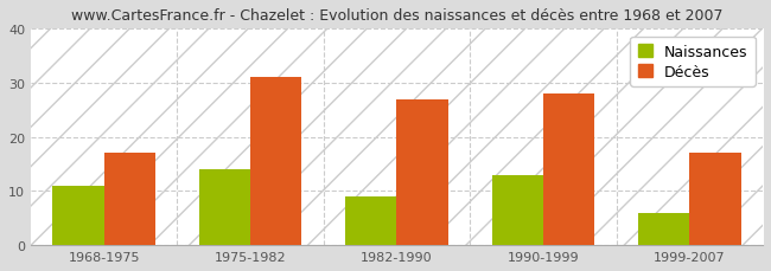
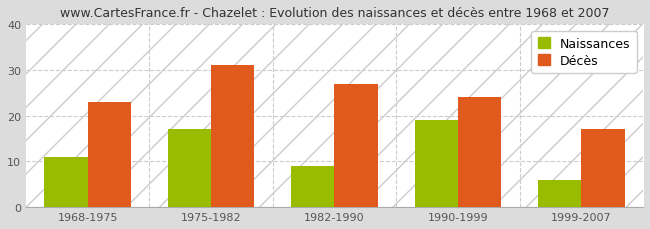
Décès/1968-1975: 17 -> 23
Naissances/1975-1982: 14 -> 17
Naissances/1990-1999: 13 -> 19
Décès/1990-1999: 28 -> 24
